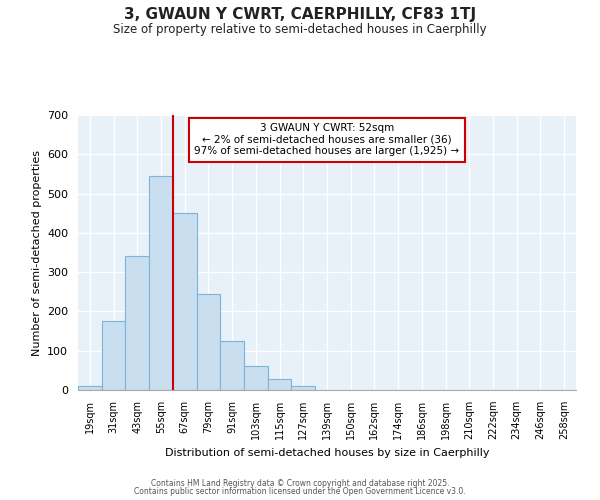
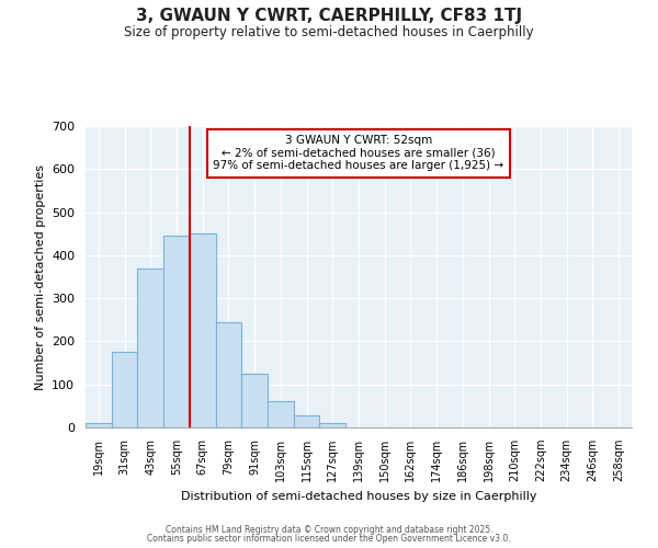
43sqm: 340 -> 370
55sqm: 545 -> 445
